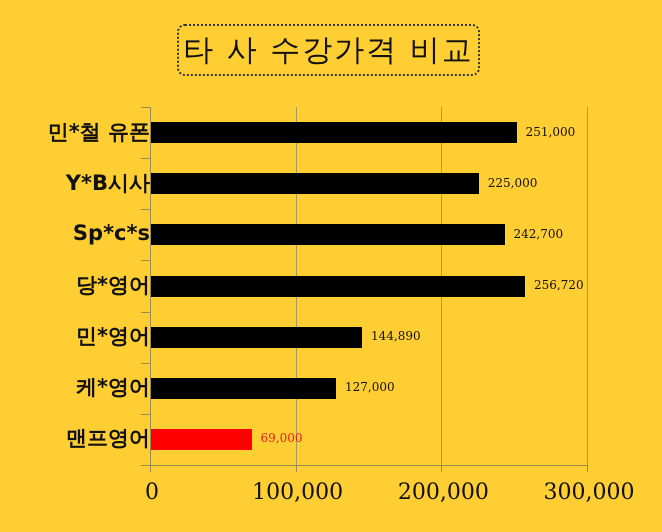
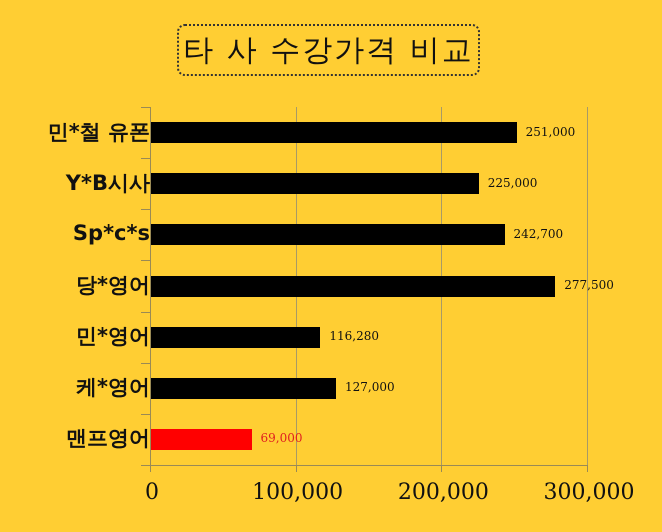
당*영어: 256,720 -> 277,500
민*영어: 144,890 -> 116,280
